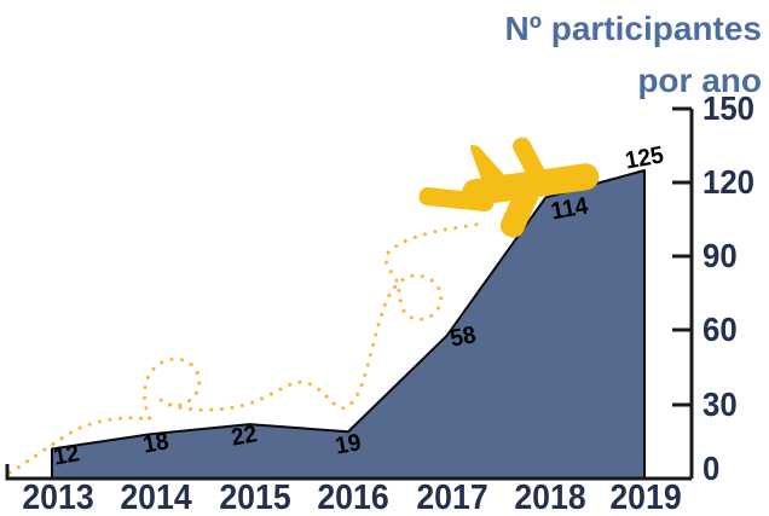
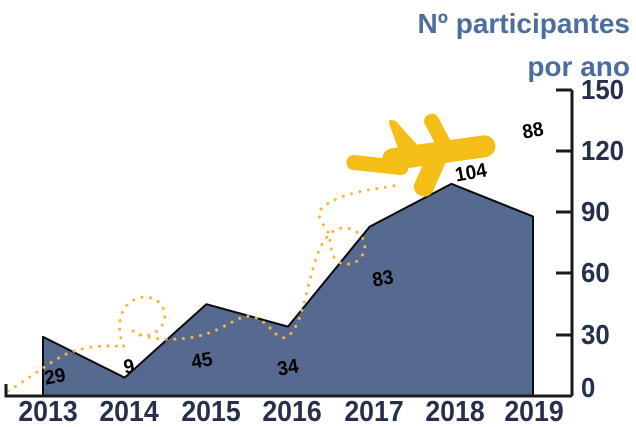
2013: 12 -> 29
2014: 18 -> 9
2015: 22 -> 45
2016: 19 -> 34
2017: 58 -> 83
2018: 114 -> 104
2019: 125 -> 88
